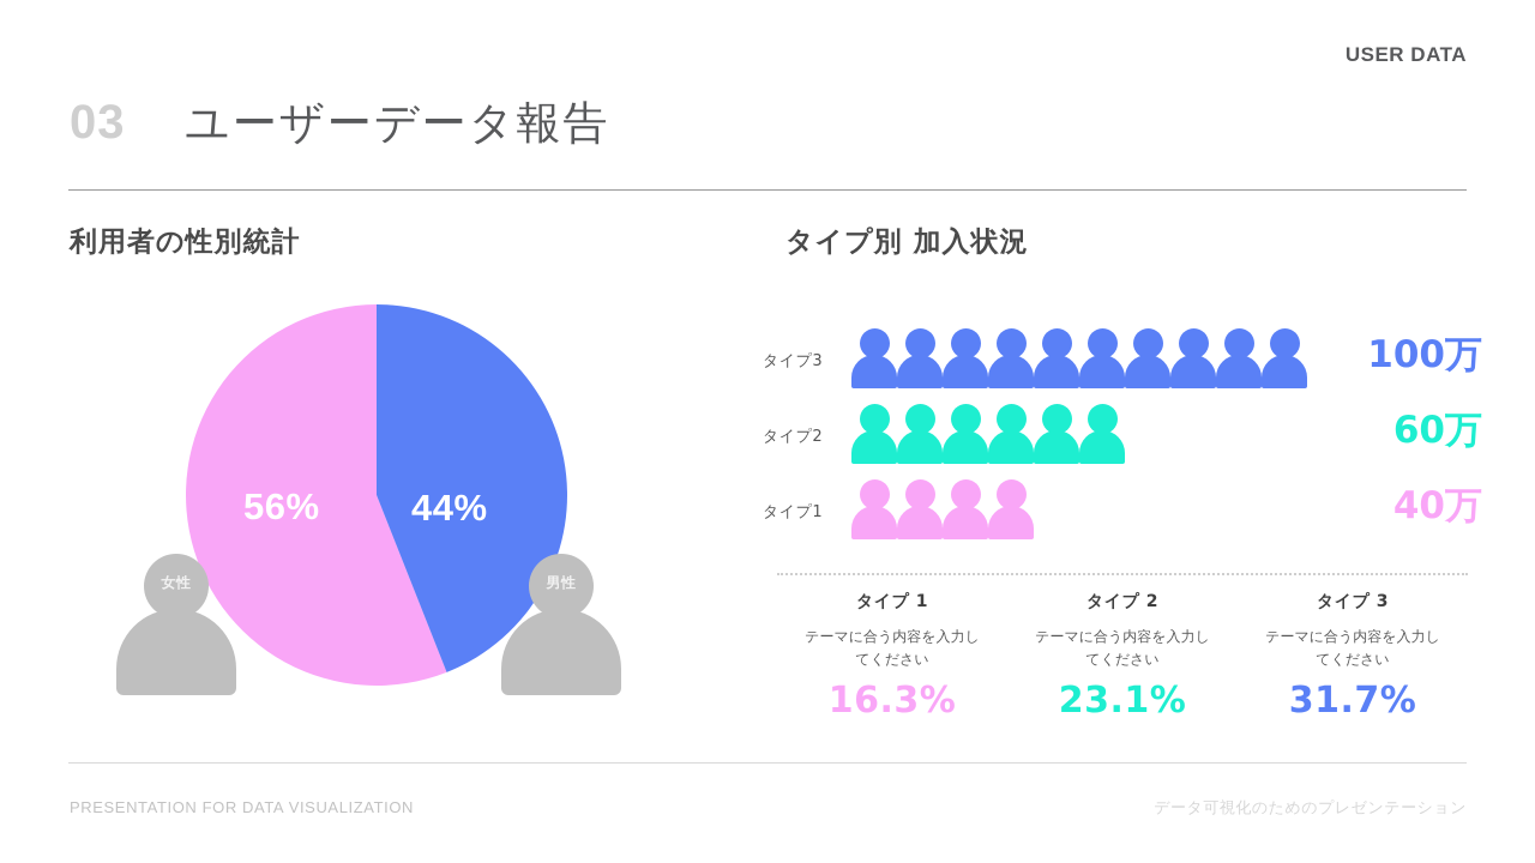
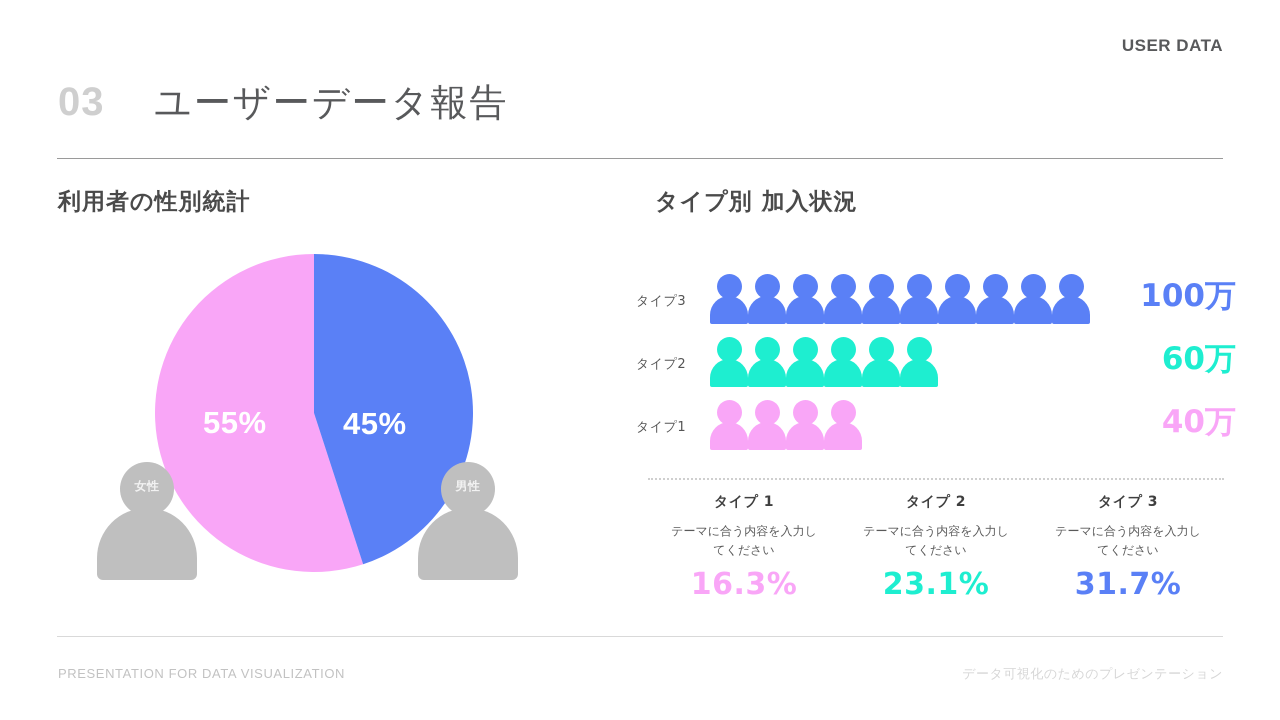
利用者の性別統計/女性: 56% -> 55%
利用者の性別統計/男性: 44% -> 45%
